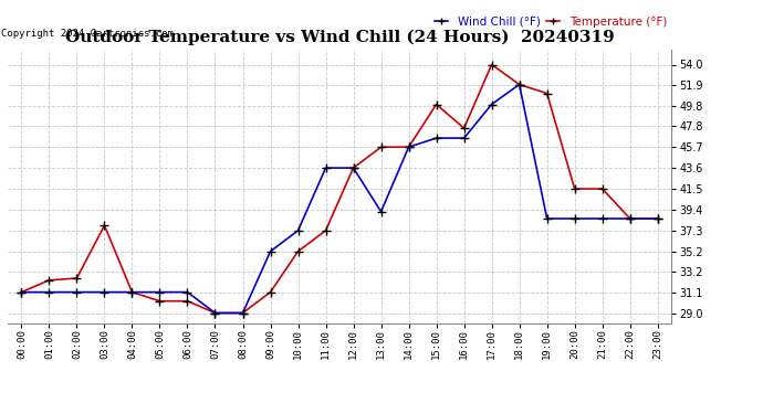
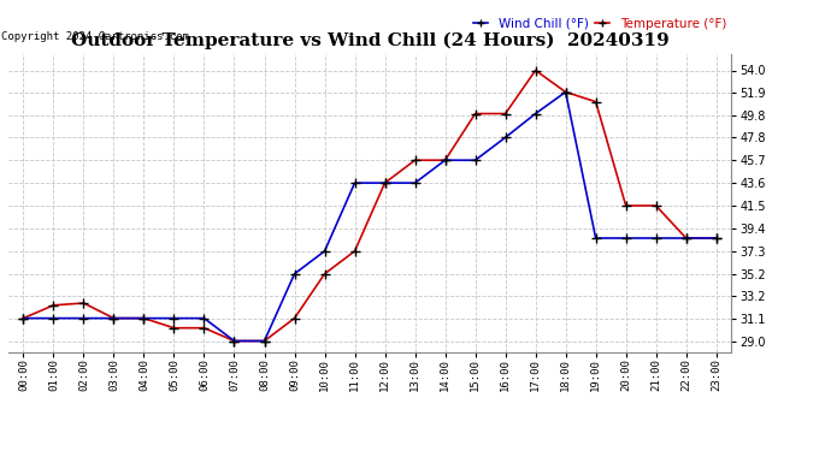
Temperature (°F)/03:00: 37.8 -> 31.1
Wind Chill (°F)/13:00: 39.2 -> 43.6
Wind Chill (°F)/15:00: 46.6 -> 45.7
Temperature (°F)/16:00: 47.6 -> 50.0
Wind Chill (°F)/16:00: 46.6 -> 47.8
